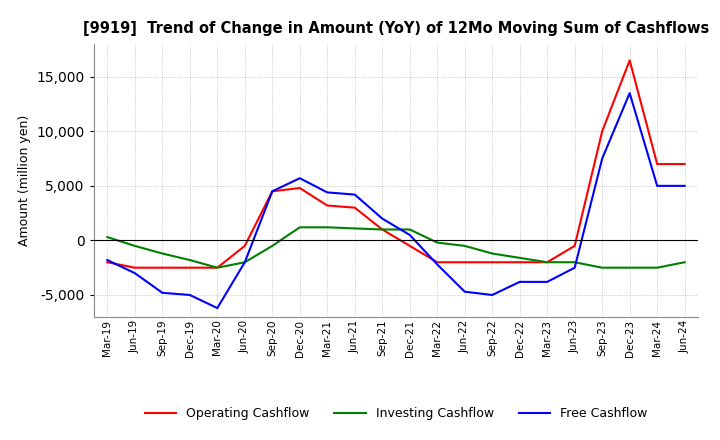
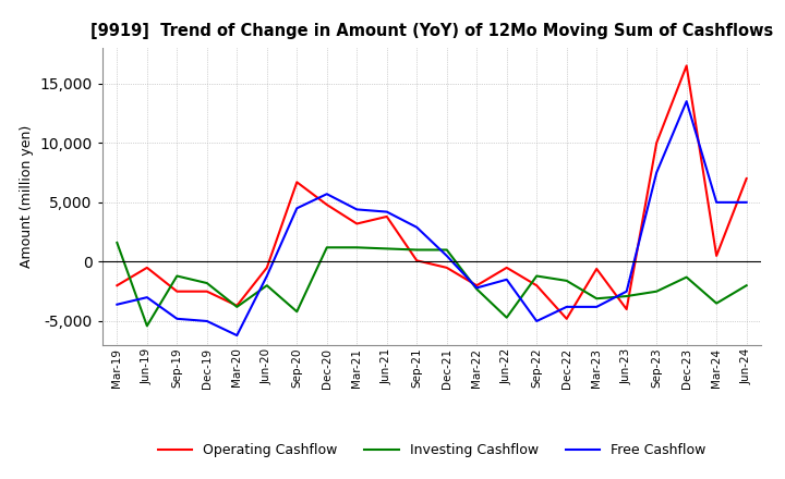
Investing Cashflow/Mar-19: 300 -> 1,600
Free Cashflow/Mar-19: -1,800 -> -3,600
Operating Cashflow/Jun-19: -2,500 -> -500
Investing Cashflow/Jun-19: -500 -> -5,400
Operating Cashflow/Mar-20: -2,500 -> -3,700
Investing Cashflow/Mar-20: -2,500 -> -3,800
Free Cashflow/Jun-20: -2,000 -> -1,200
Operating Cashflow/Sep-20: 4,500 -> 6,700
Investing Cashflow/Sep-20: -500 -> -4,200
Operating Cashflow/Jun-21: 3,000 -> 3,800
Operating Cashflow/Sep-21: 1,000 -> 100
Free Cashflow/Sep-21: 2,000 -> 2,900
Investing Cashflow/Mar-22: -200 -> -2,300
Operating Cashflow/Jun-22: -2,000 -> -500
Investing Cashflow/Jun-22: -500 -> -4,700
Free Cashflow/Jun-22: -4,700 -> -1,500
Operating Cashflow/Dec-22: -2,000 -> -4,800
Operating Cashflow/Mar-23: -2,000 -> -600
Investing Cashflow/Mar-23: -2,000 -> -3,100
Operating Cashflow/Jun-23: -500 -> -4,000
Investing Cashflow/Jun-23: -2,000 -> -2,900
Investing Cashflow/Dec-23: -2,500 -> -1,300
Operating Cashflow/Mar-24: 7,000 -> 500
Investing Cashflow/Mar-24: -2,500 -> -3,500
